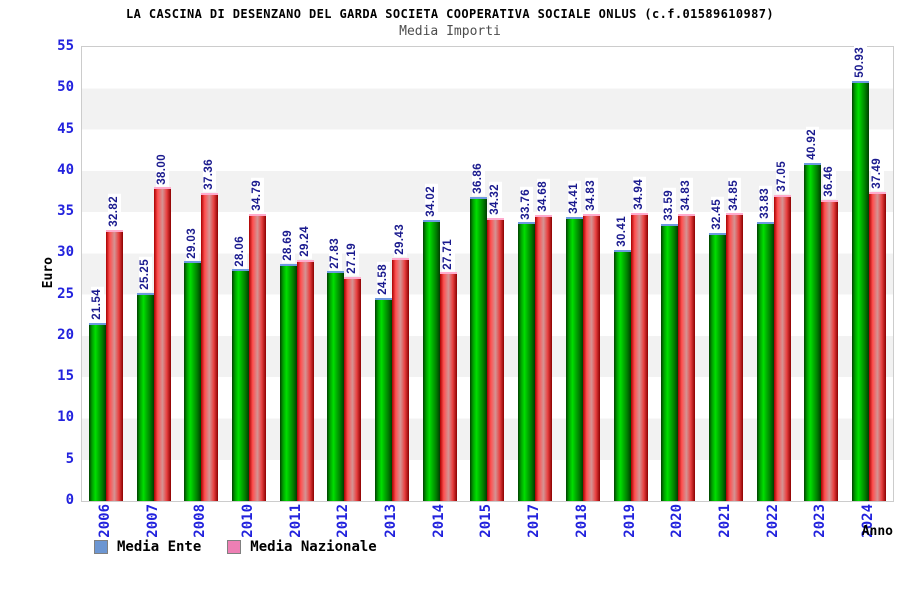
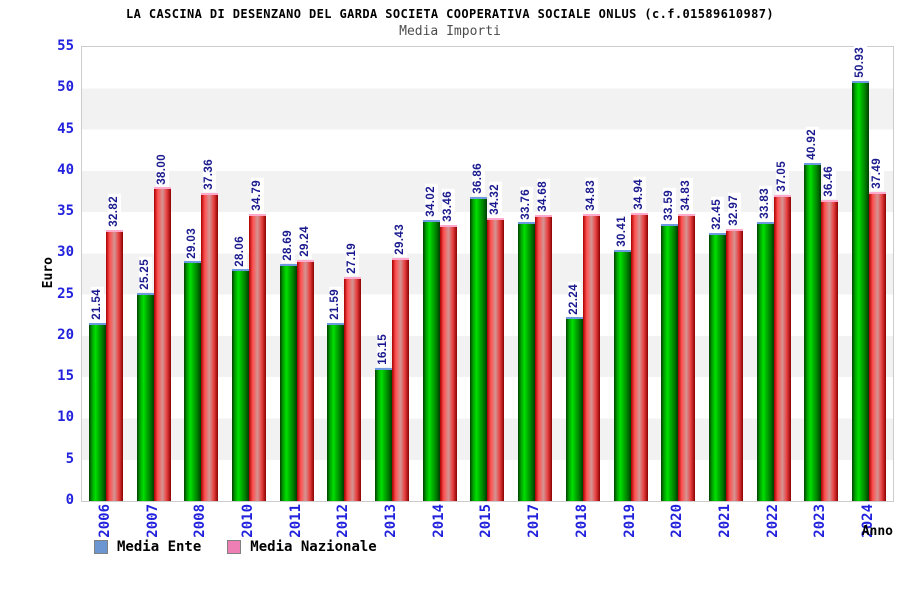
Media Ente/2012: 27.83 -> 21.59
Media Ente/2013: 24.58 -> 16.15
Media Nazionale/2014: 27.71 -> 33.46
Media Ente/2018: 34.41 -> 22.24
Media Nazionale/2021: 34.85 -> 32.97
